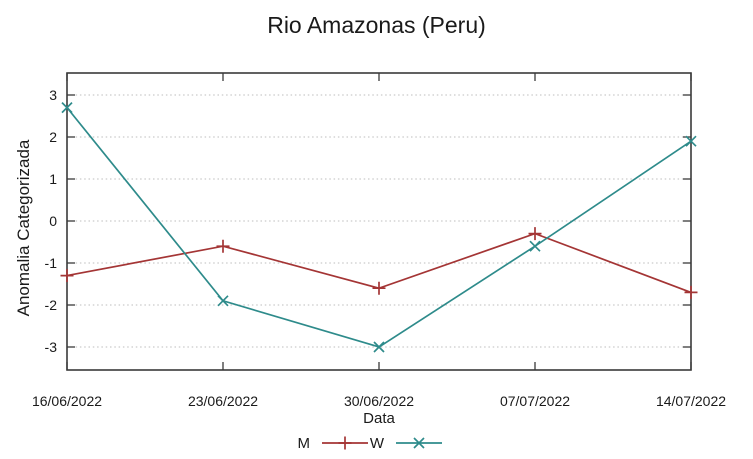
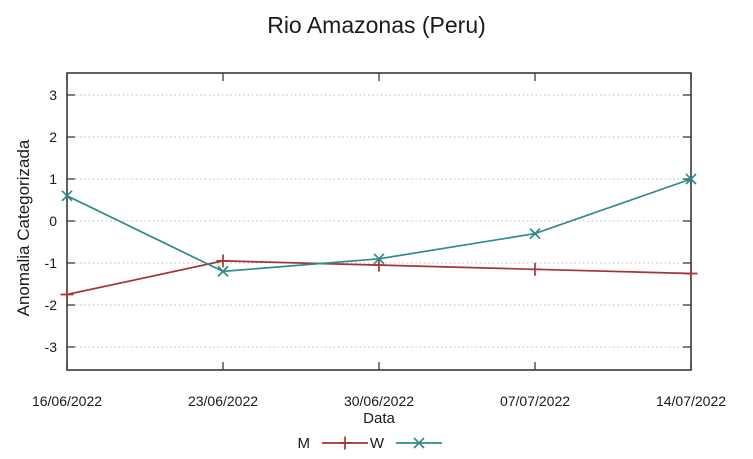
M/16/06/2022: -1.3 -> -1.8
W/16/06/2022: 2.7 -> 0.6
M/23/06/2022: -0.6 -> -0.9
W/23/06/2022: -1.9 -> -1.2
M/30/06/2022: -1.6 -> -1.1
W/30/06/2022: -3.0 -> -0.9
M/07/07/2022: -0.3 -> -1.1
W/07/07/2022: -0.6 -> -0.3
M/14/07/2022: -1.7 -> -1.2
W/14/07/2022: 1.9 -> 1.0
